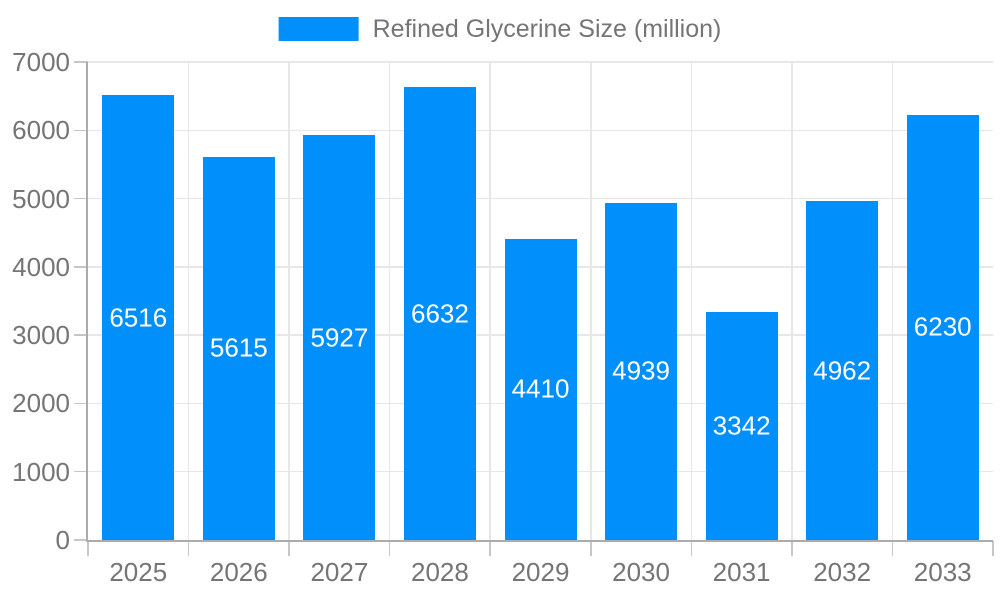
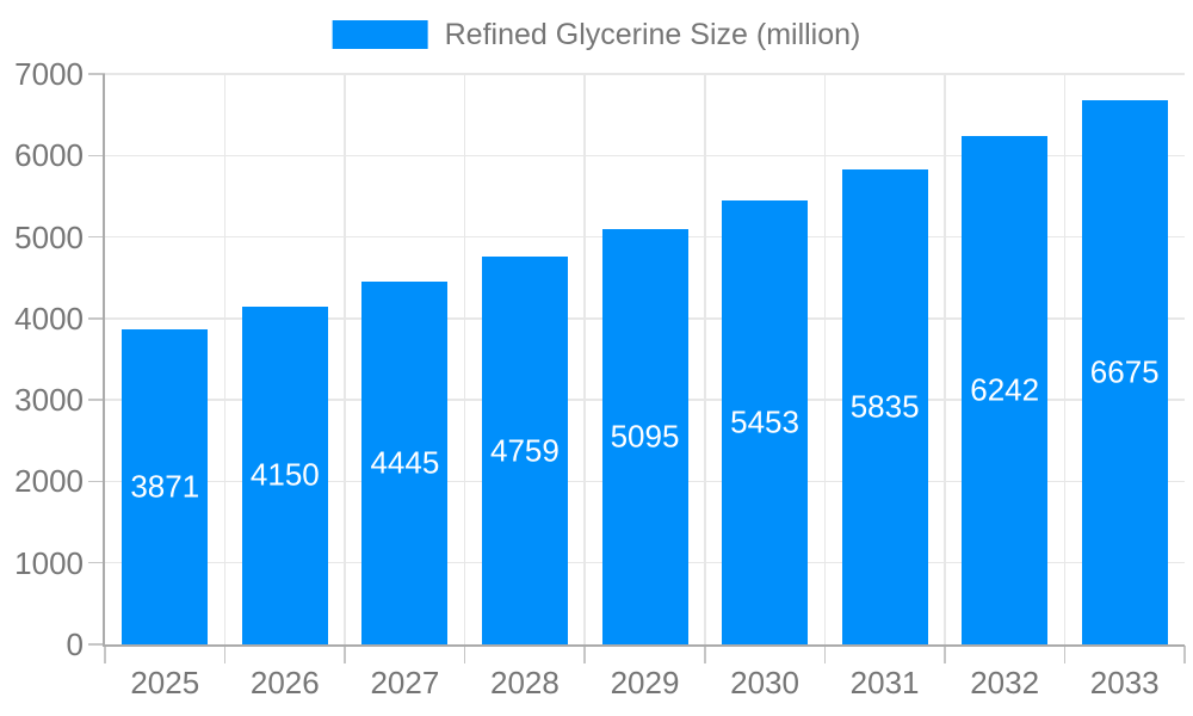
2025: 6516 -> 3871
2026: 5615 -> 4150
2027: 5927 -> 4445
2028: 6632 -> 4759
2029: 4410 -> 5095
2030: 4939 -> 5453
2031: 3342 -> 5835
2032: 4962 -> 6242
2033: 6230 -> 6675
